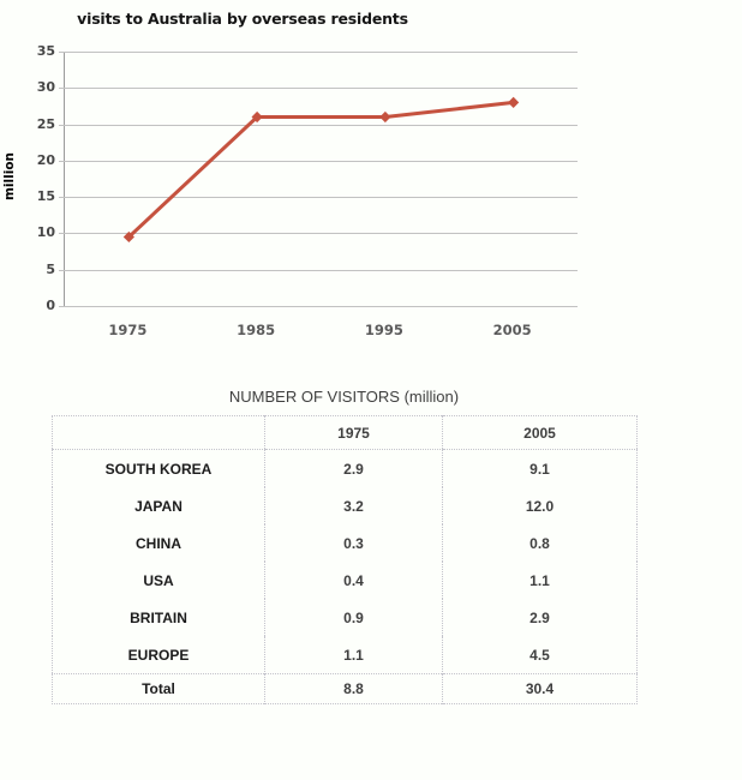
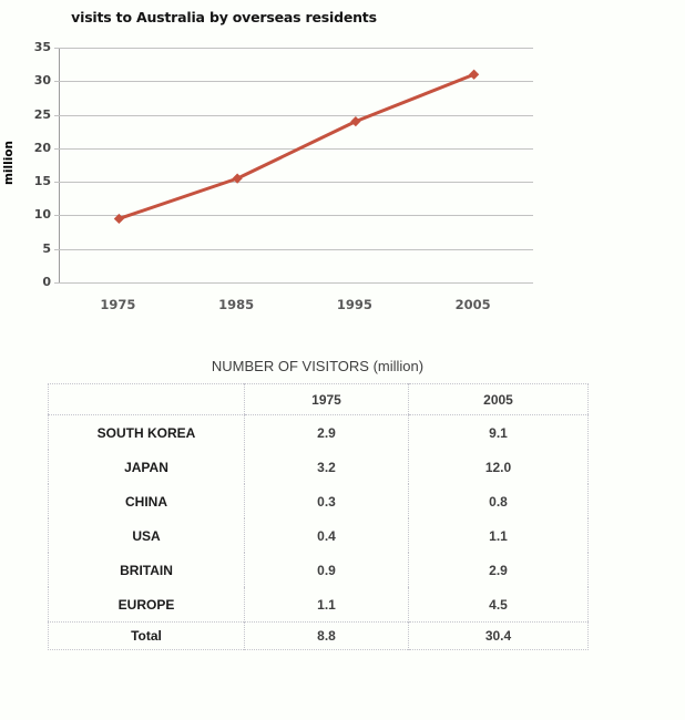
1985: 26 -> 16
1995: 26 -> 24
2005: 28 -> 31
